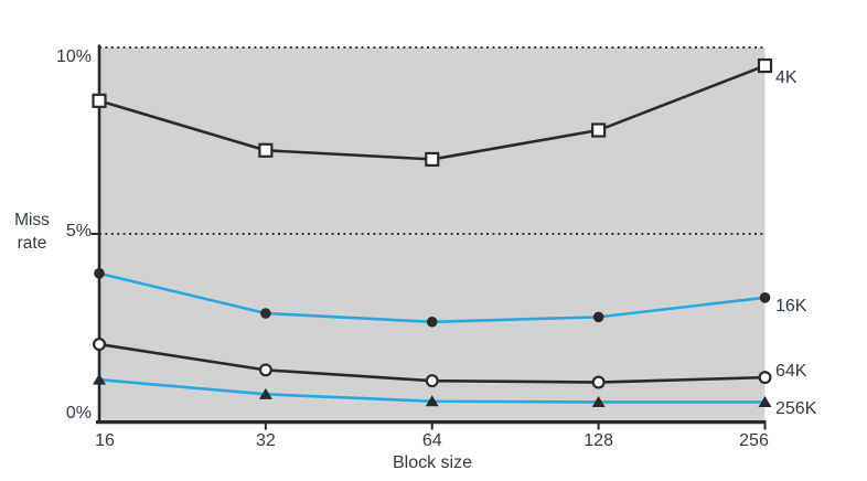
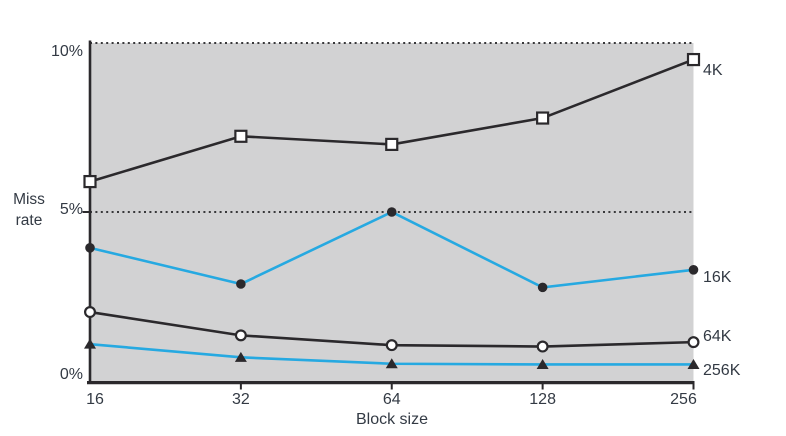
4K/16: 8.6% -> 5.9%
16K/64: 2.6% -> 5.0%
